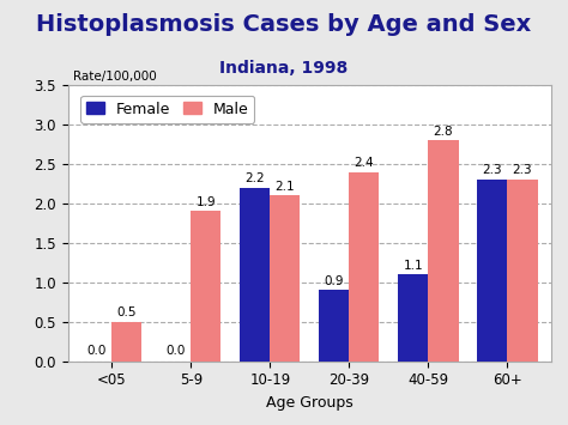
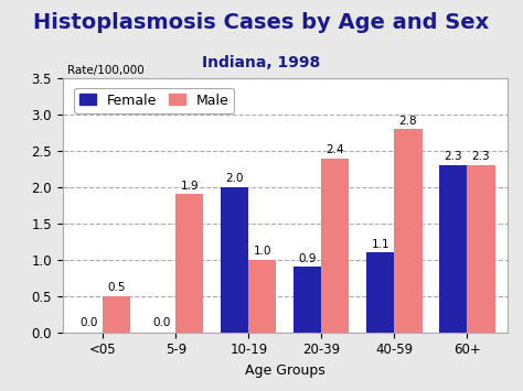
Female/10-19: 2.2 -> 2.0
Male/10-19: 2.1 -> 1.0
